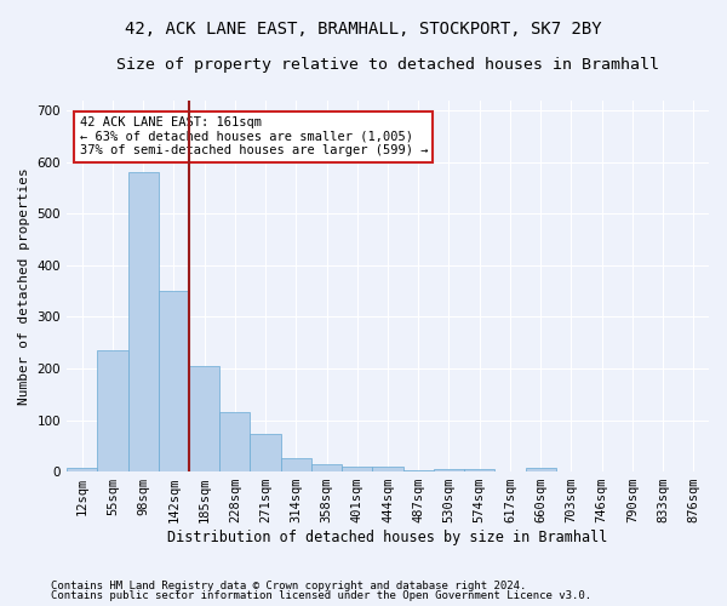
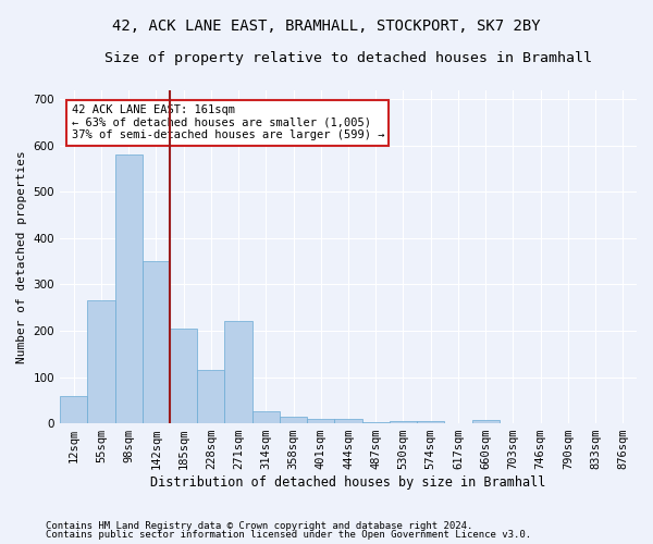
12sqm: 8 -> 60
55sqm: 234 -> 265
271sqm: 73 -> 220
